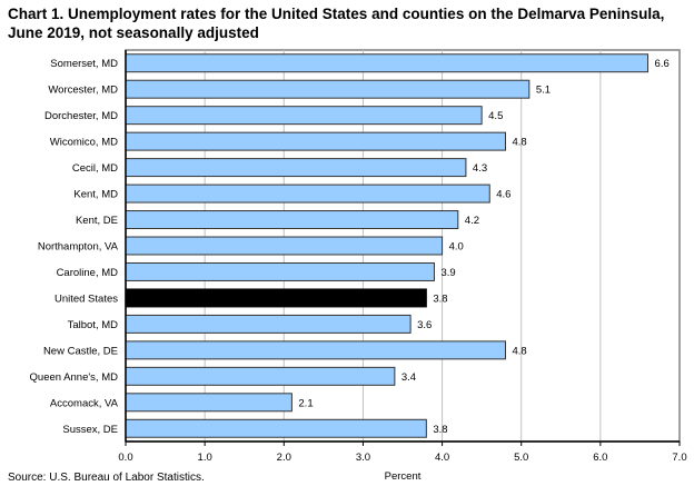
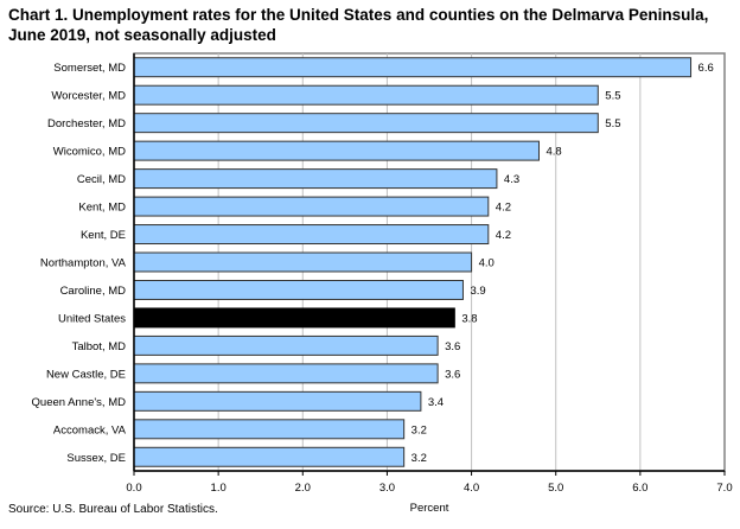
Worcester, MD: 5.1 -> 5.5
Dorchester, MD: 4.5 -> 5.5
Kent, MD: 4.6 -> 4.2
New Castle, DE: 4.8 -> 3.6
Accomack, VA: 2.1 -> 3.2
Sussex, DE: 3.8 -> 3.2
